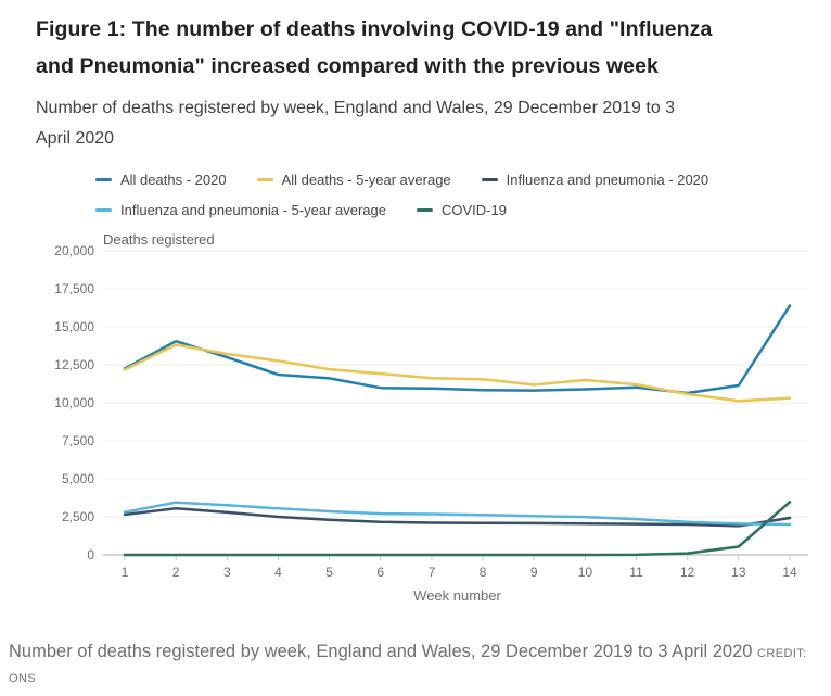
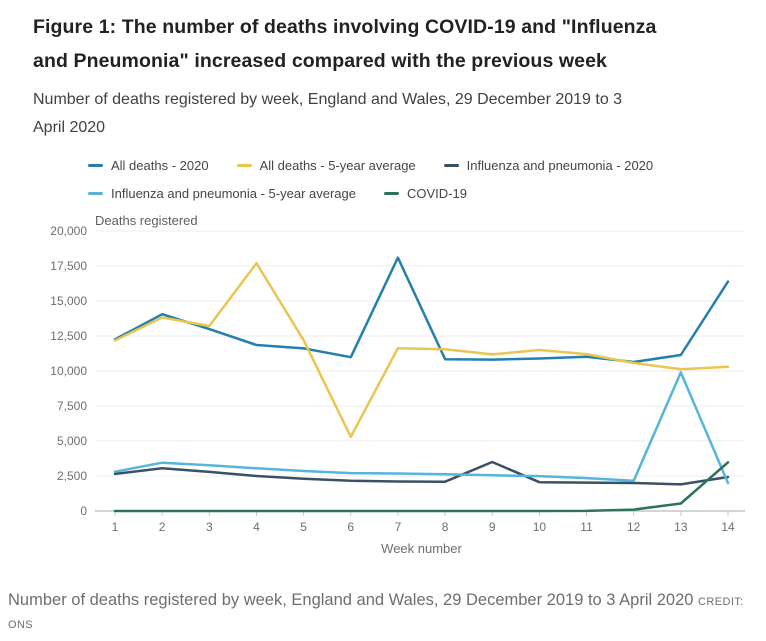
All deaths - 5-year average/4: 12800 -> 17700
All deaths - 5-year average/6: 11900 -> 5300
All deaths - 2020/7: 10900 -> 18100
Influenza and pneumonia - 2020/9: 2100 -> 3500
Influenza and pneumonia - 5-year average/13: 2000 -> 9900
